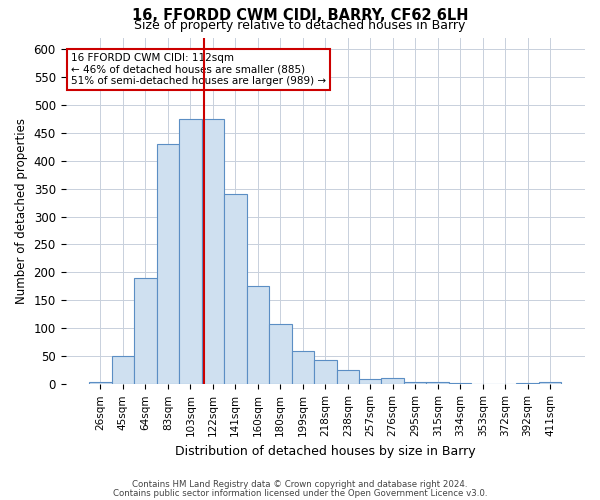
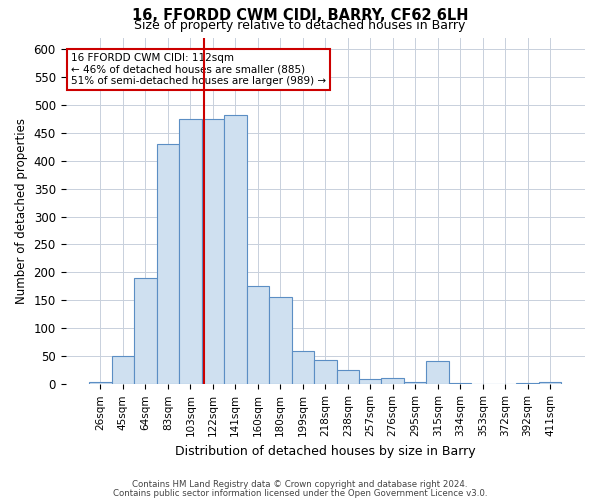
141sqm: 340 -> 482
180sqm: 108 -> 156
315sqm: 5 -> 42
